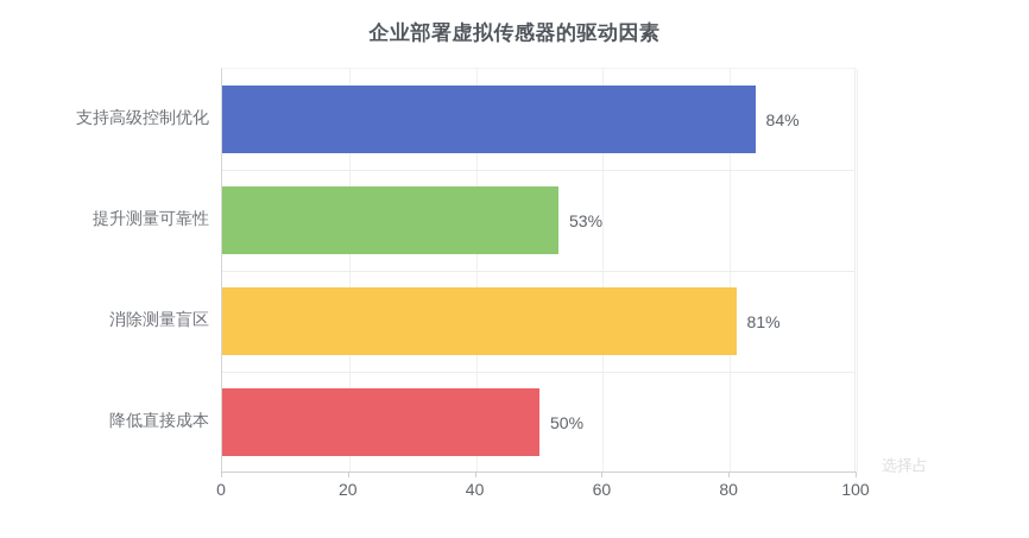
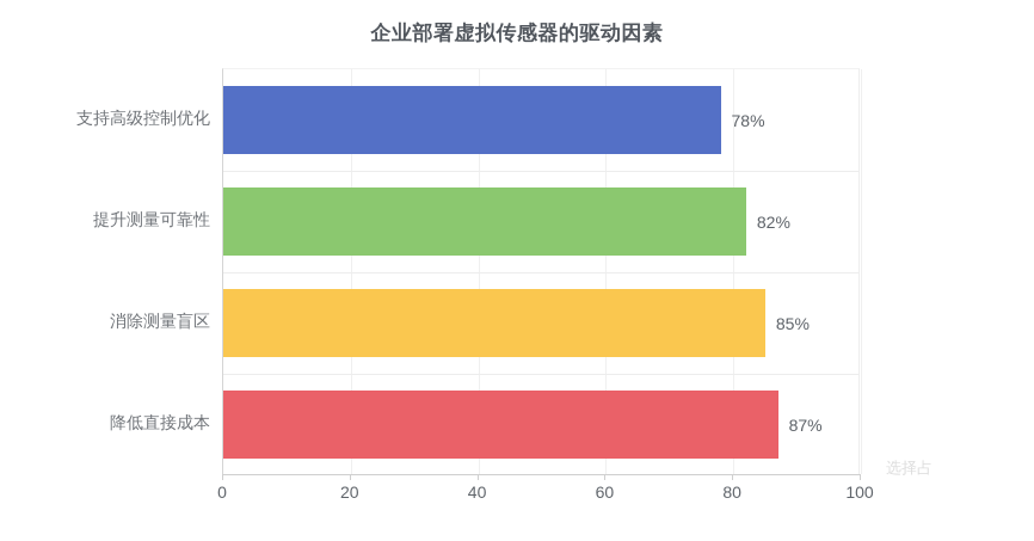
支持高级控制优化: 84% -> 78%
提升测量可靠性: 53% -> 82%
消除测量盲区: 81% -> 85%
降低直接成本: 50% -> 87%
